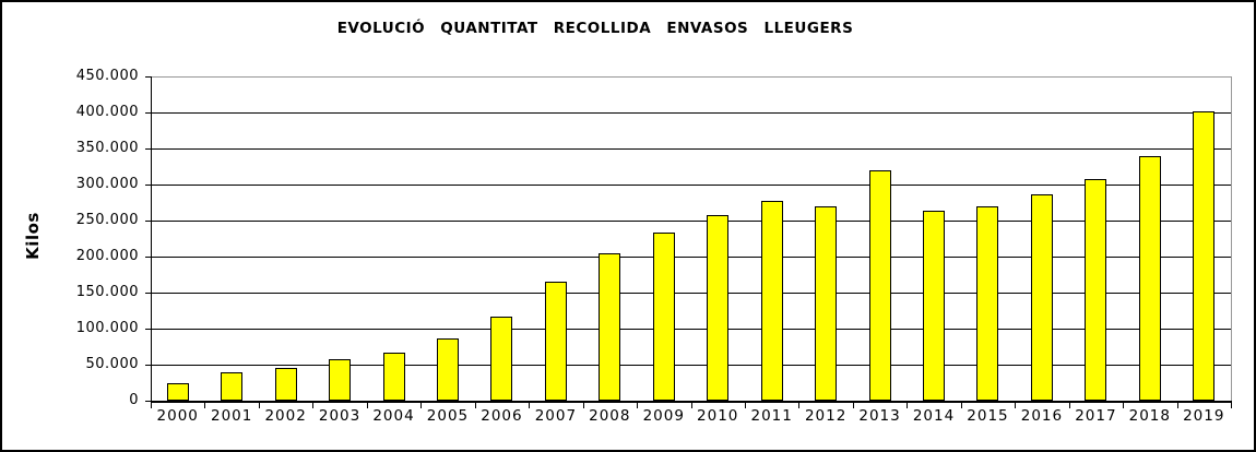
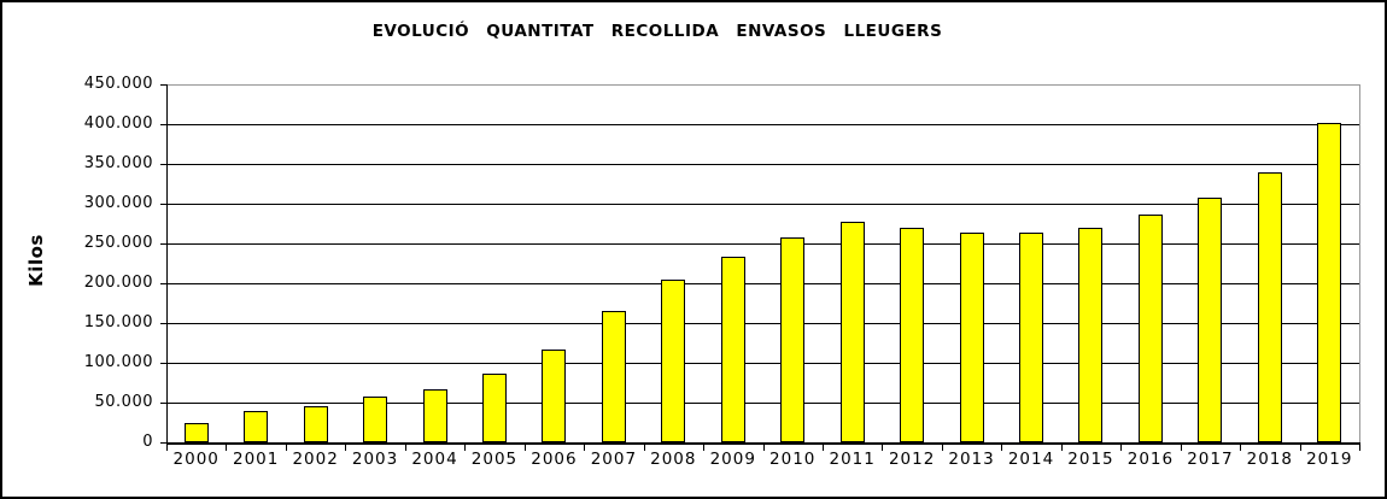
2013: 320000 -> 260000
